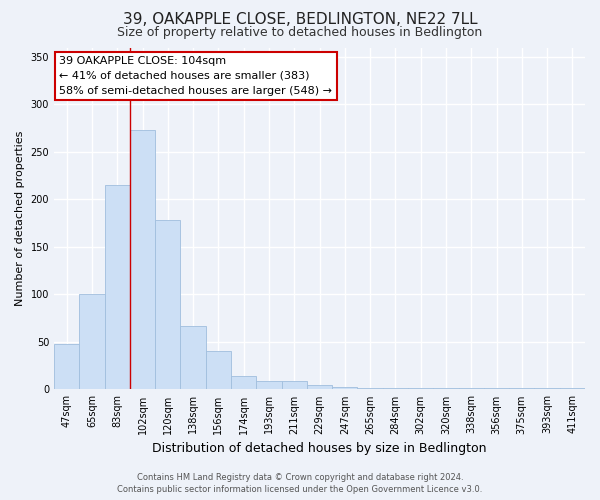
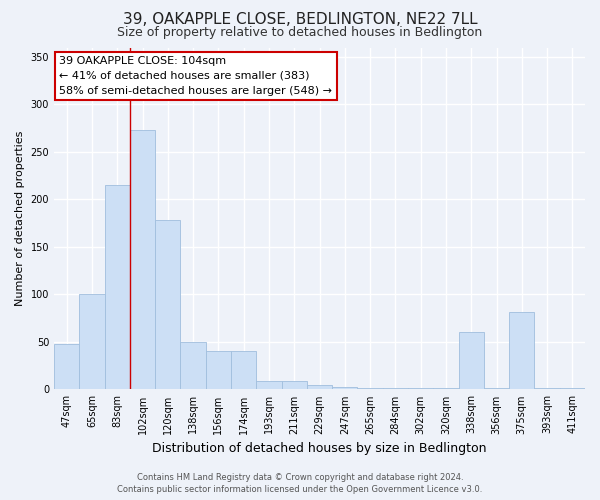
138sqm: 67 -> 50
174sqm: 14 -> 40
338sqm: 1 -> 60
375sqm: 1 -> 82
